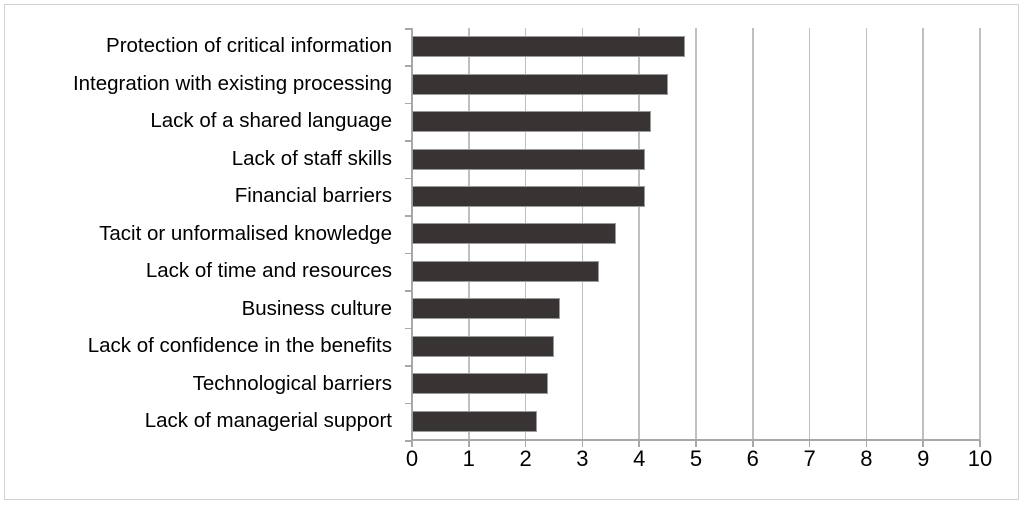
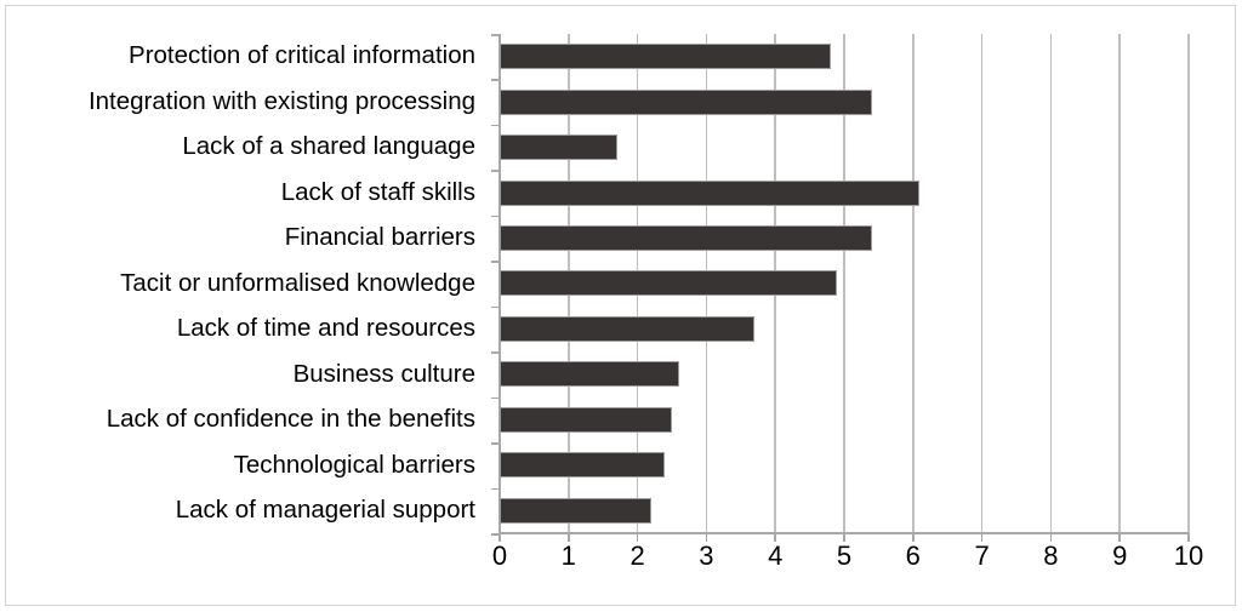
Integration with existing processing: 4.5 -> 5.4
Lack of a shared language: 4.2 -> 1.7
Lack of staff skills: 4.1 -> 6.1
Financial barriers: 4.1 -> 5.4
Tacit or unformalised knowledge: 3.6 -> 4.9
Lack of time and resources: 3.3 -> 3.7
